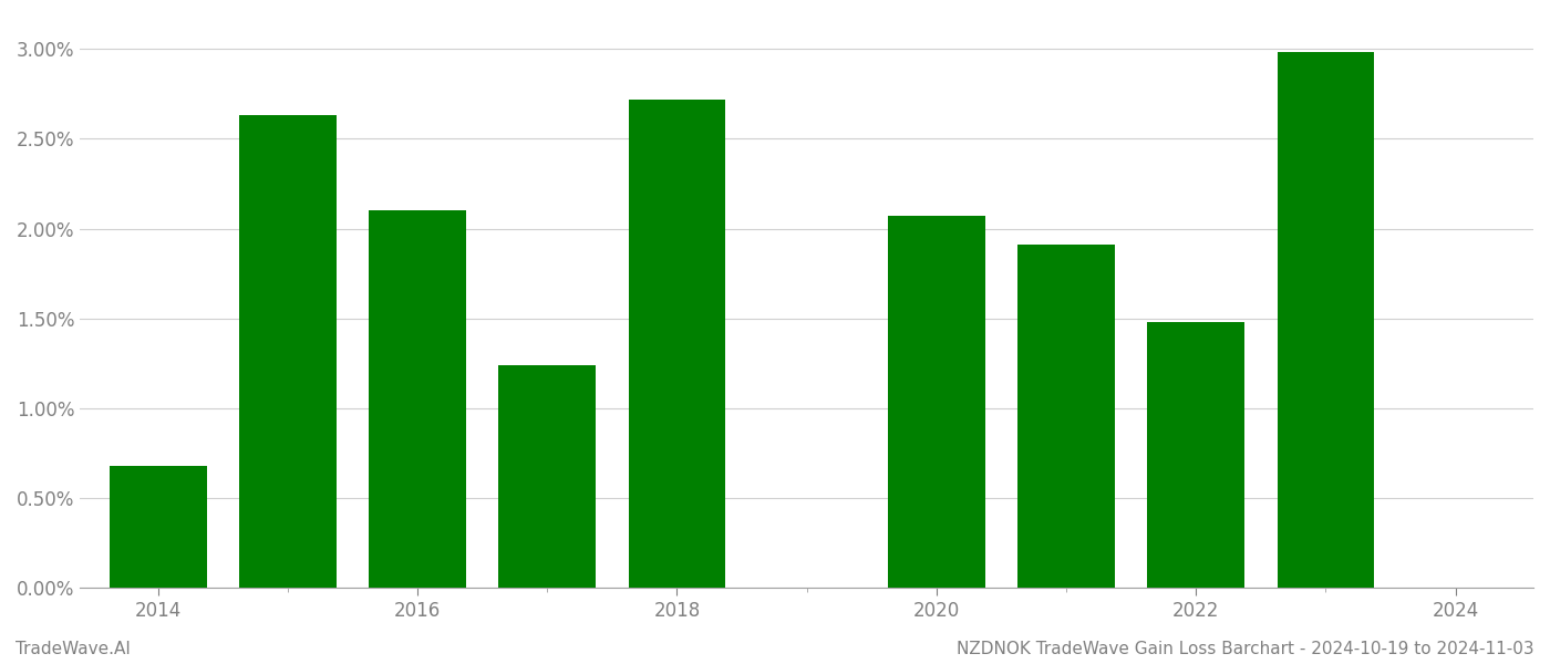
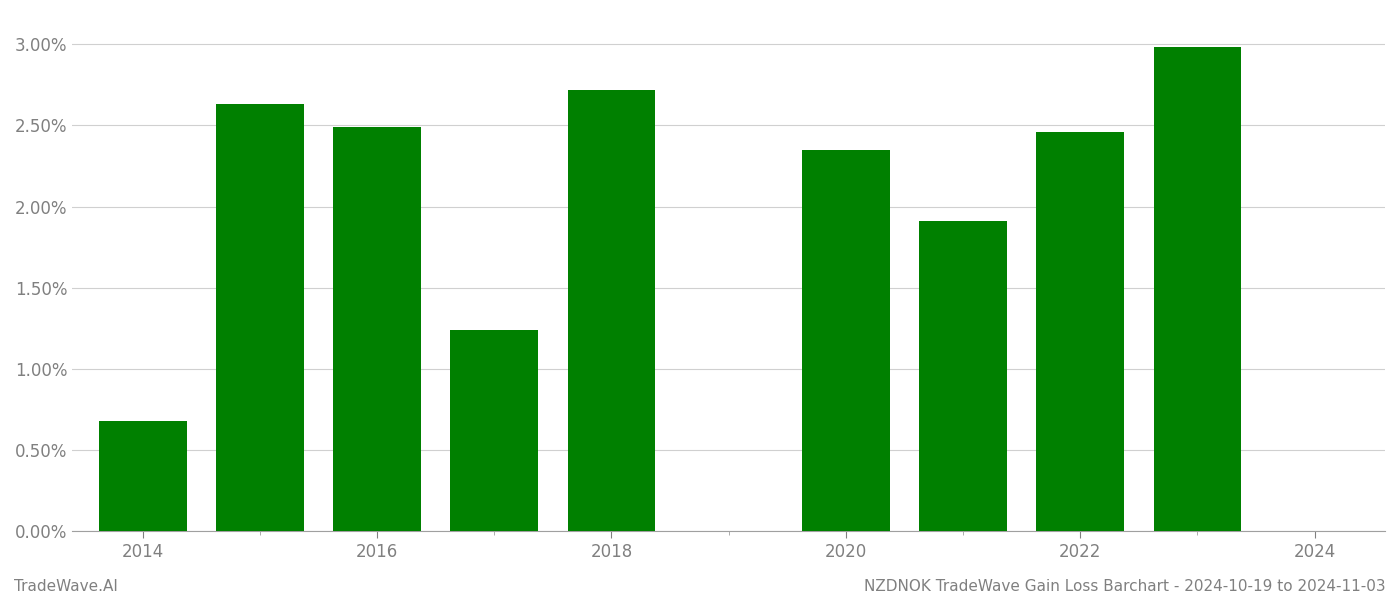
2016: 2.10% -> 2.49%
2020: 2.07% -> 2.35%
2022: 1.48% -> 2.46%
